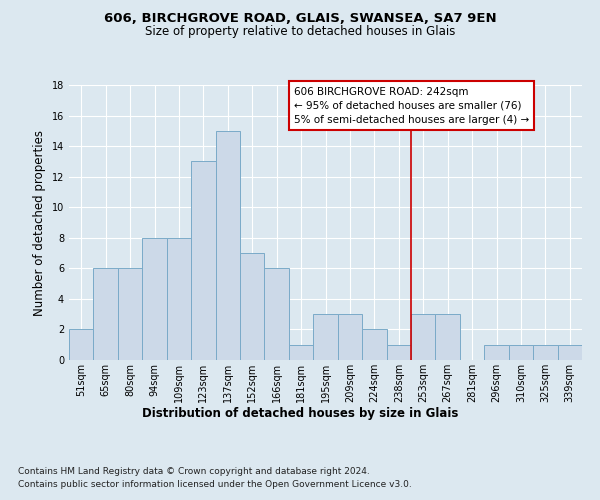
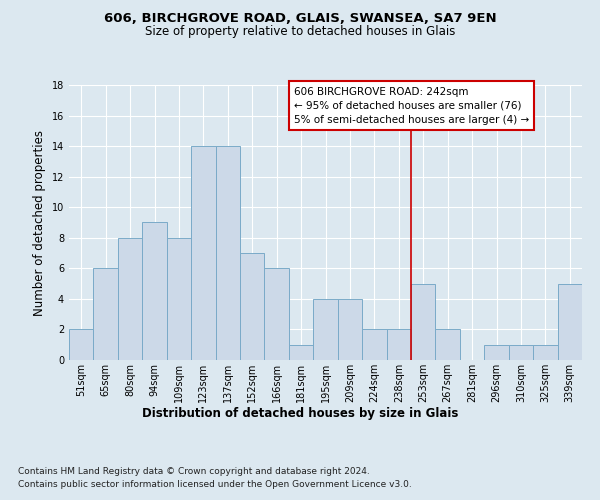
80sqm: 6 -> 8
94sqm: 8 -> 9
123sqm: 13 -> 14
137sqm: 15 -> 14
195sqm: 3 -> 4
209sqm: 3 -> 4
238sqm: 1 -> 2
253sqm: 3 -> 5
267sqm: 3 -> 2
339sqm: 1 -> 5
